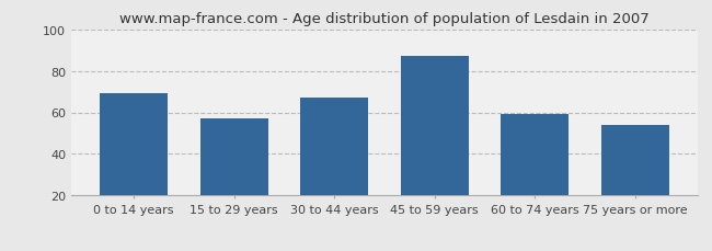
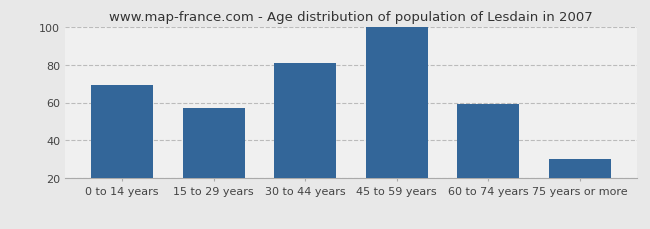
30 to 44 years: 67 -> 81
45 to 59 years: 87 -> 100
75 years or more: 54 -> 30
